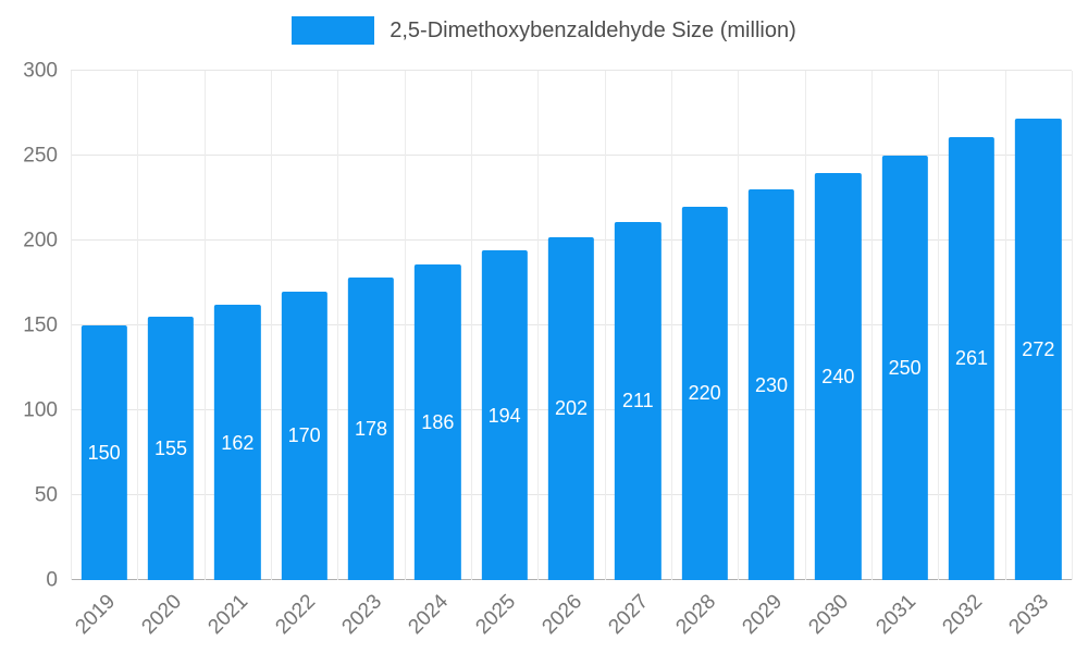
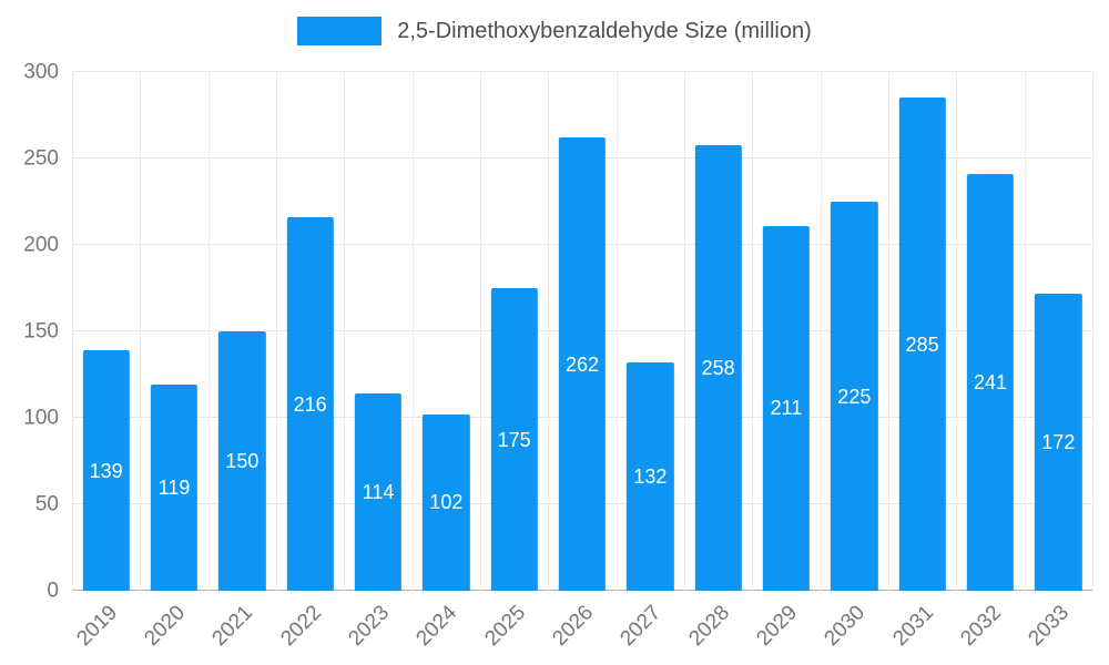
2019: 150 -> 139
2020: 155 -> 119
2021: 162 -> 150
2022: 170 -> 216
2023: 178 -> 114
2024: 186 -> 102
2025: 194 -> 175
2026: 202 -> 262
2027: 211 -> 132
2028: 220 -> 258
2029: 230 -> 211
2030: 240 -> 225
2031: 250 -> 285
2032: 261 -> 241
2033: 272 -> 172
